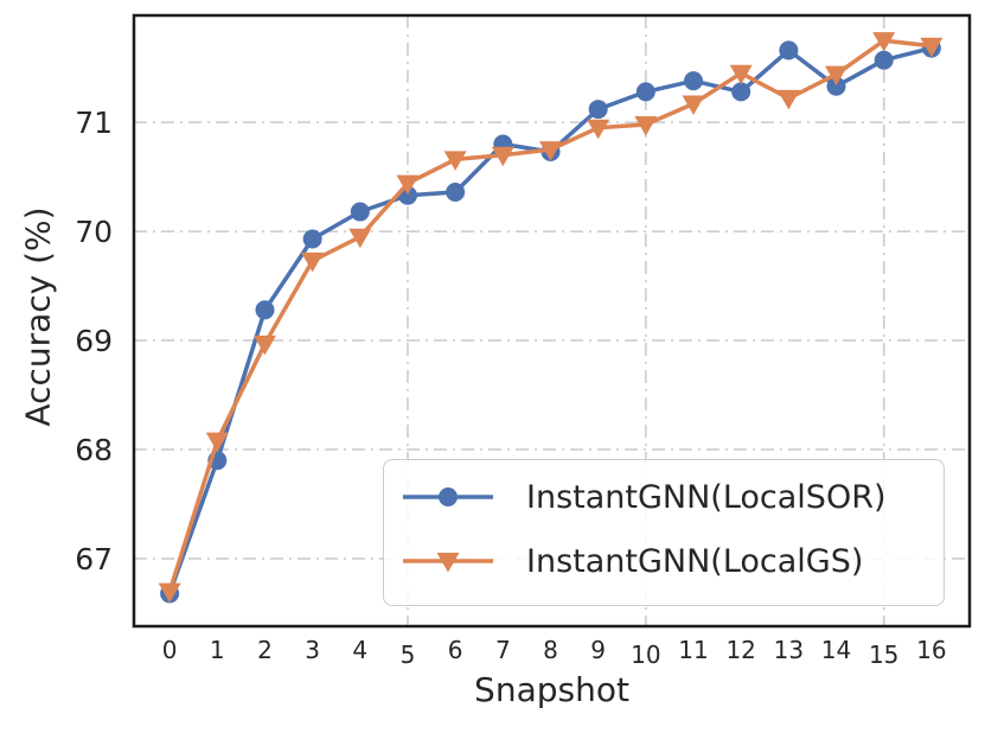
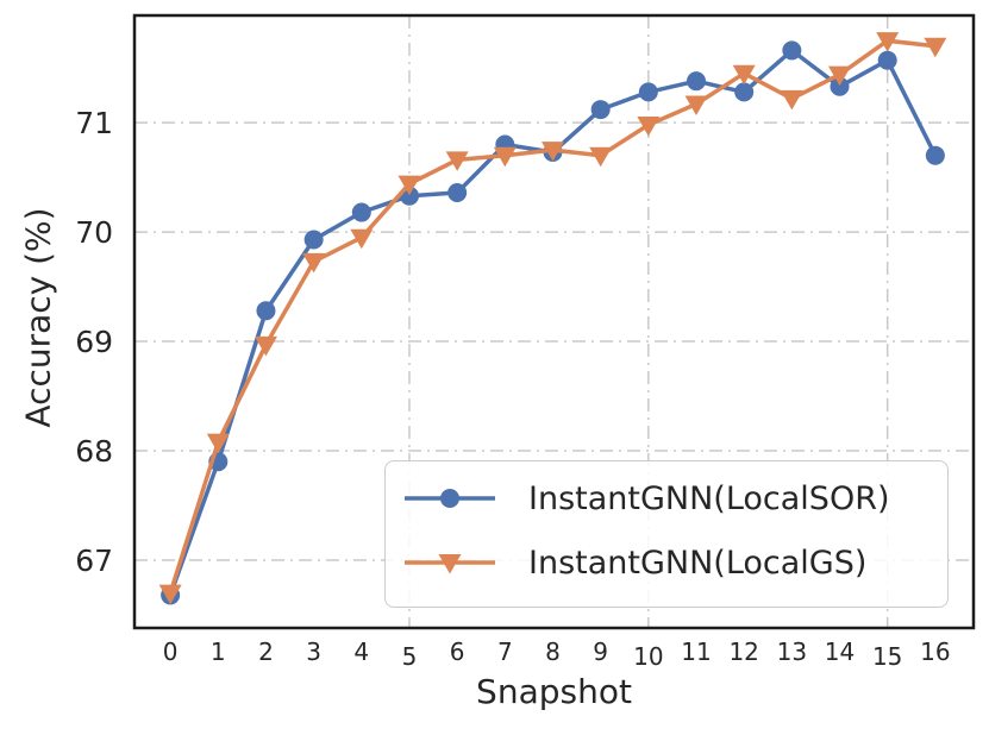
InstantGNN(LocalGS)/9: 71.0 -> 70.7
InstantGNN(LocalSOR)/16: 71.7 -> 70.7
